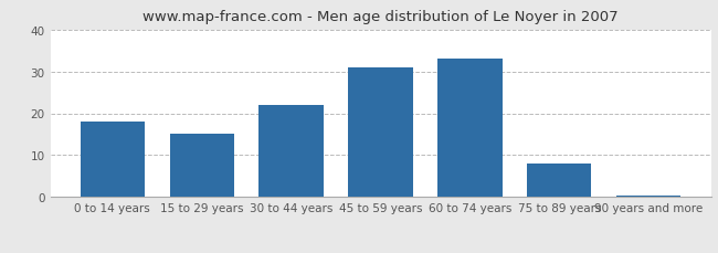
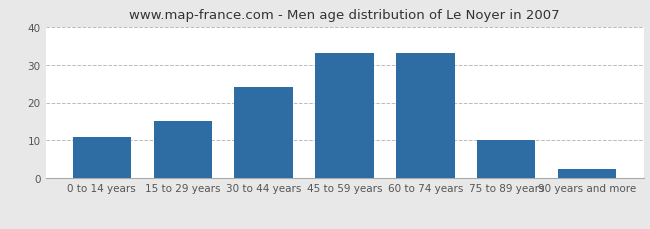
0 to 14 years: 18.0 -> 11.0
30 to 44 years: 22.0 -> 24.0
45 to 59 years: 31.0 -> 33.0
75 to 89 years: 8.0 -> 10.0
90 years and more: 0.5 -> 2.5
